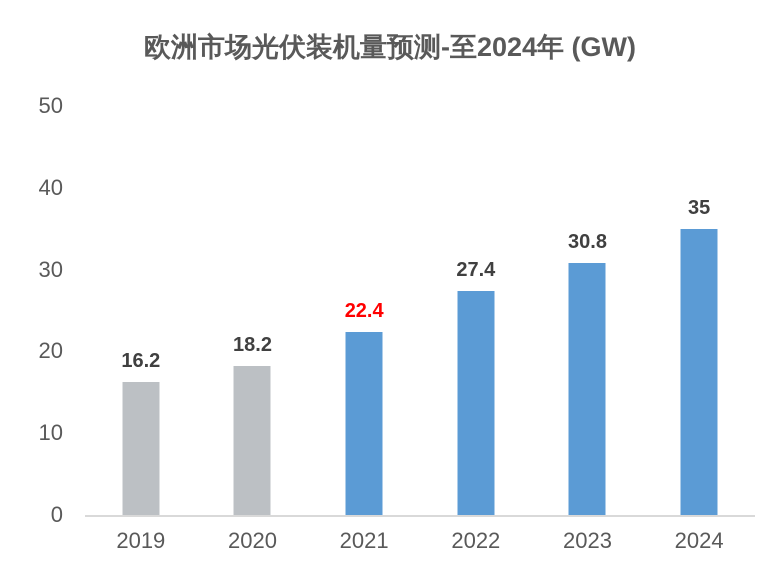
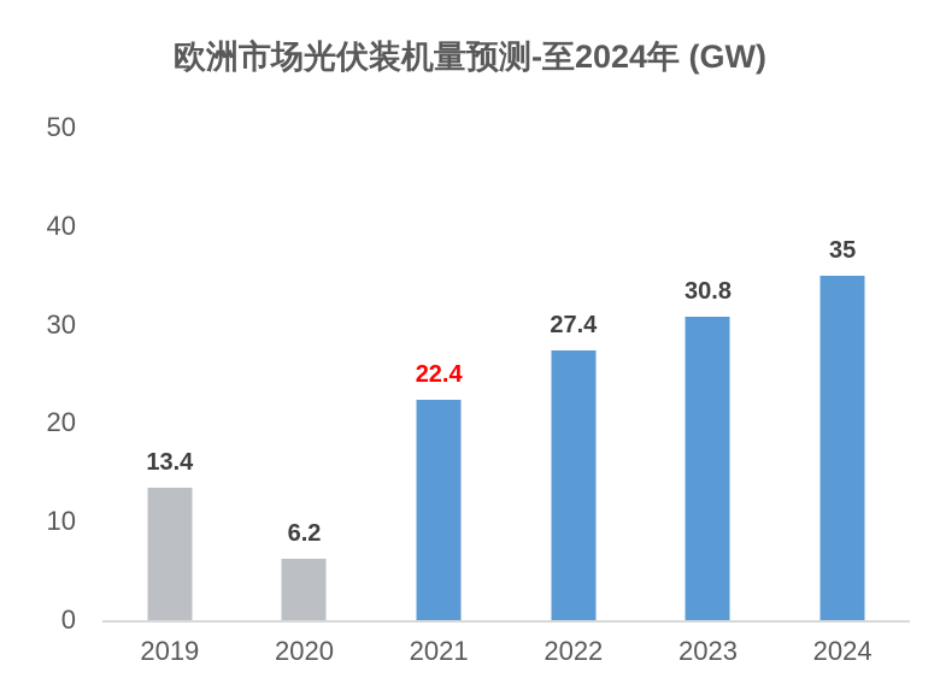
2019: 16.2 -> 13.4
2020: 18.2 -> 6.2
